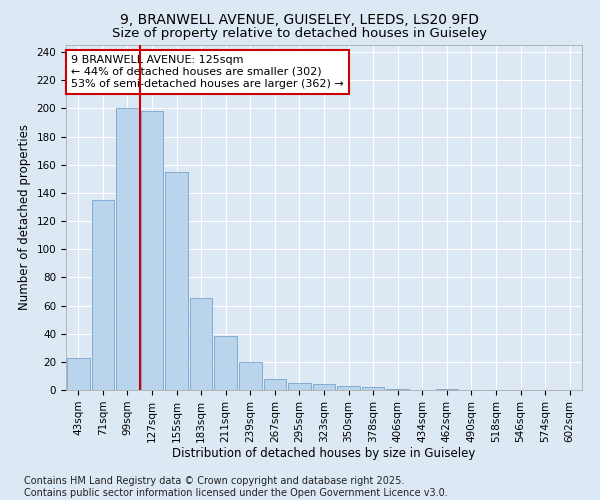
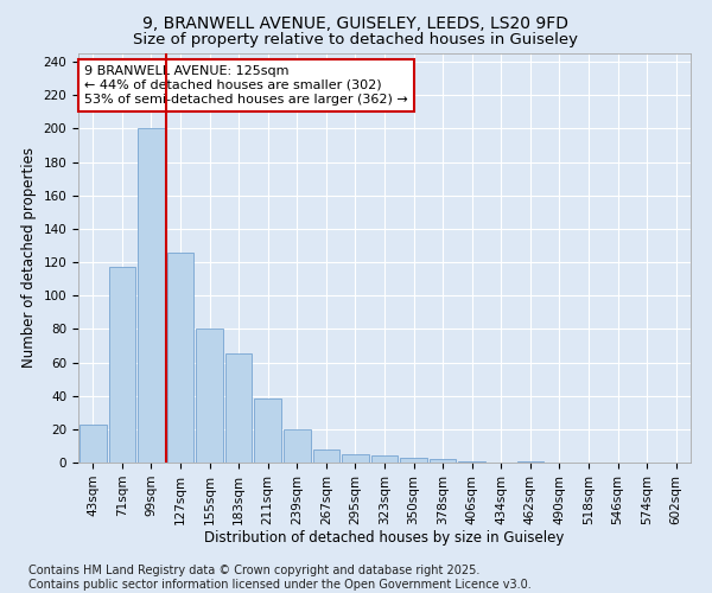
71sqm: 135 -> 117
127sqm: 198 -> 126
155sqm: 155 -> 80
